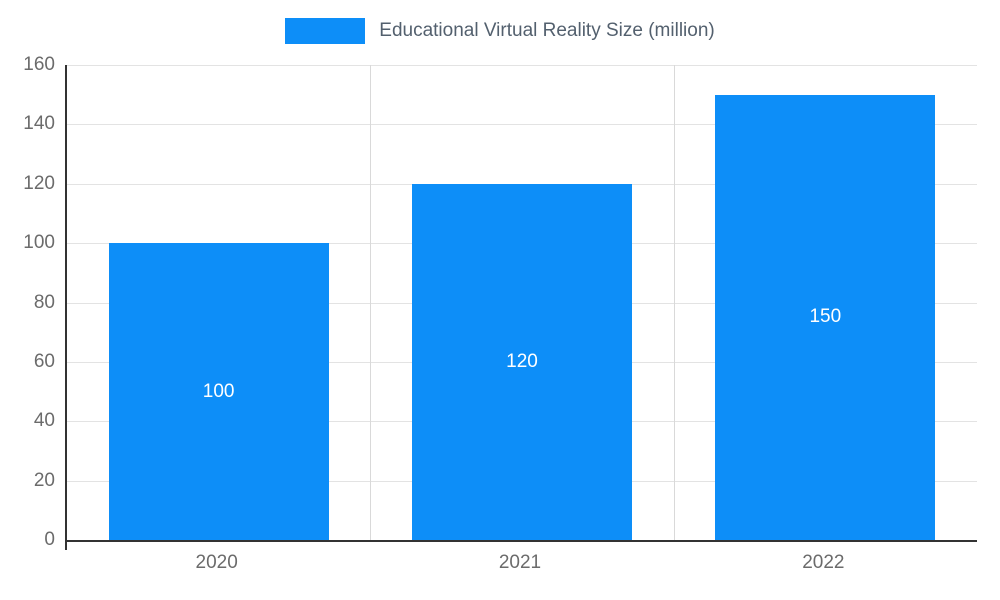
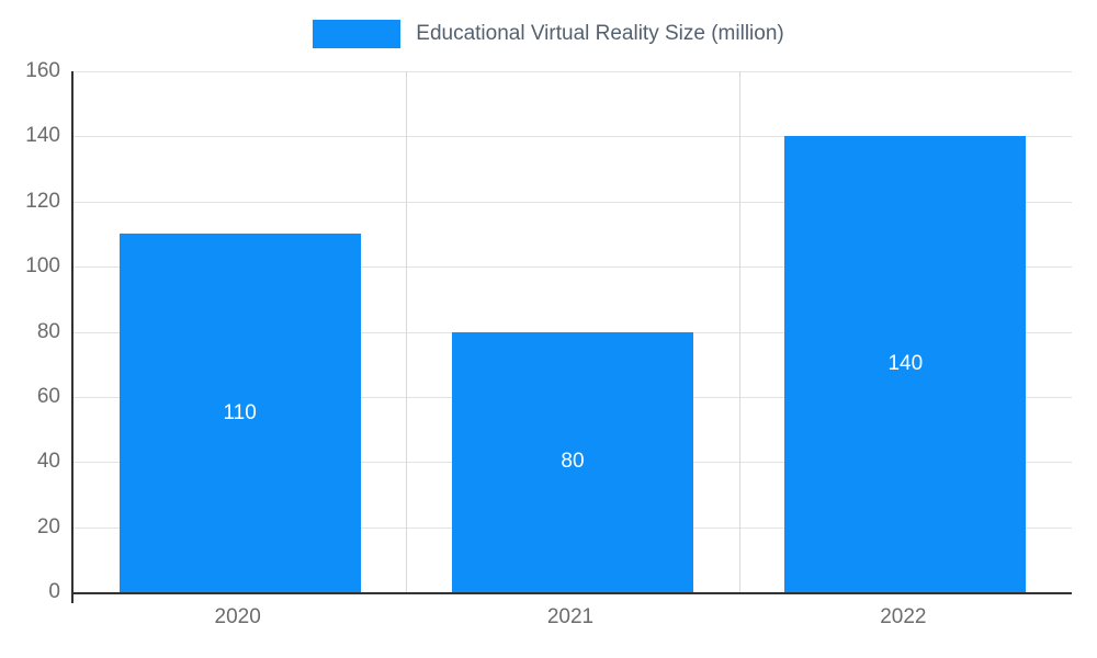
2020: 100 -> 110
2021: 120 -> 80
2022: 150 -> 140
